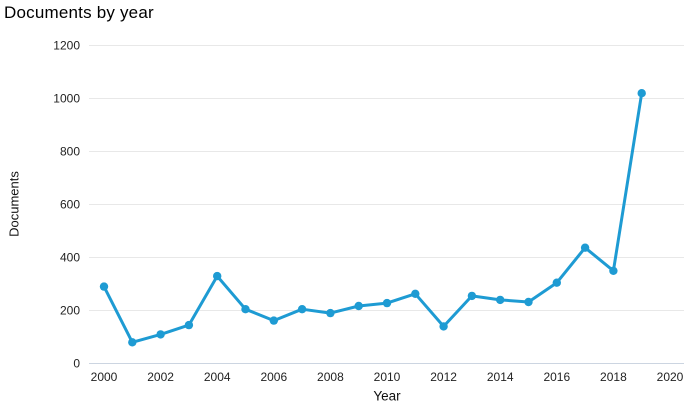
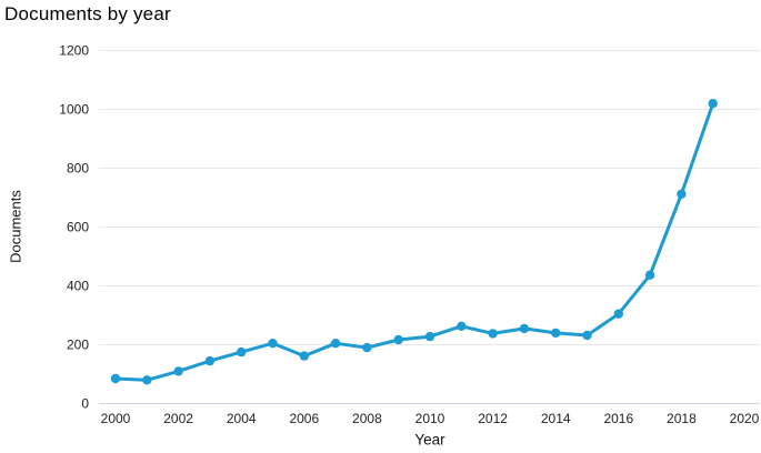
2000: 290 -> 80
2004: 330 -> 180
2012: 140 -> 240
2018: 350 -> 710
